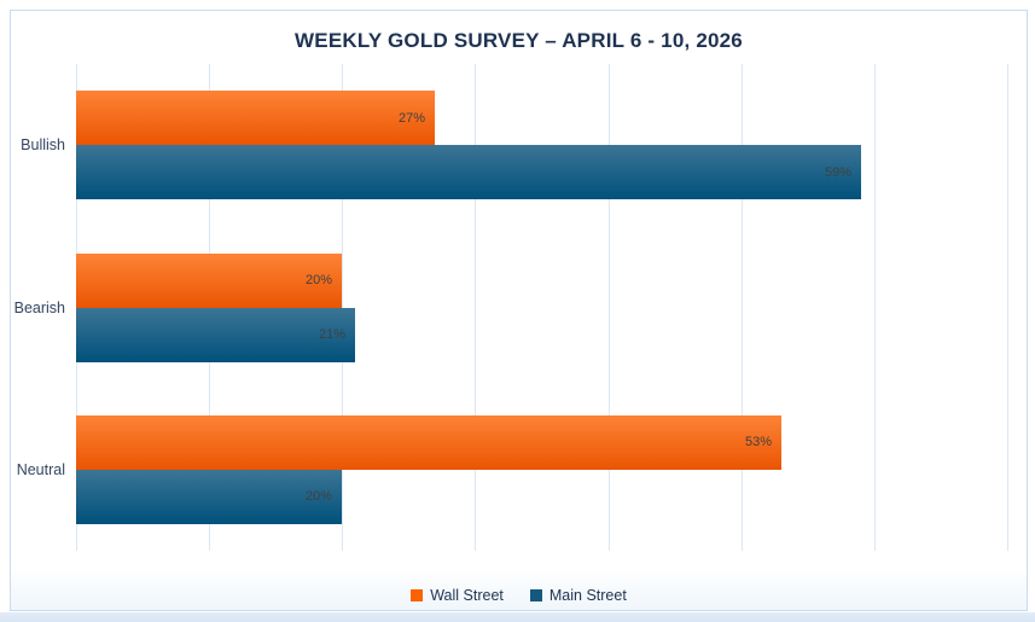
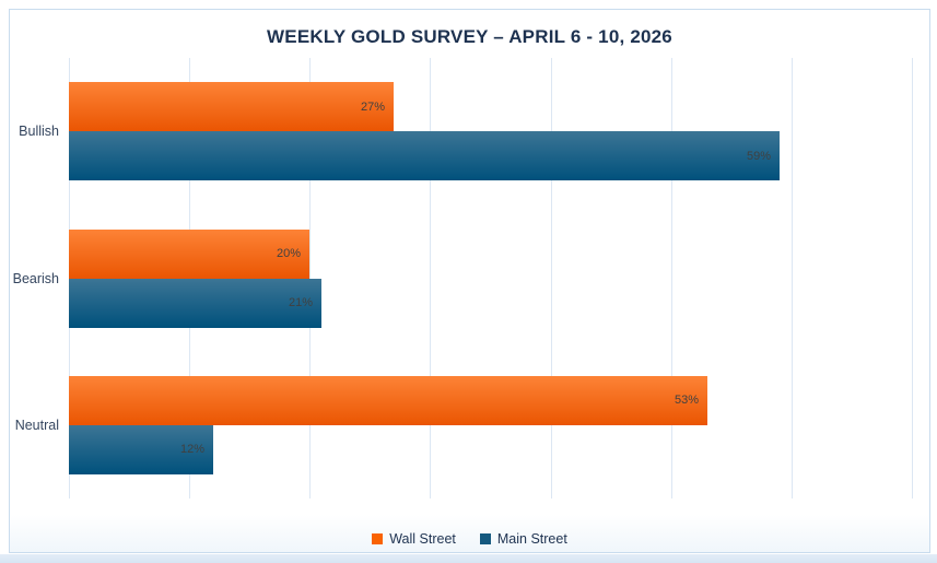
Main Street/Neutral: 20% -> 12%
